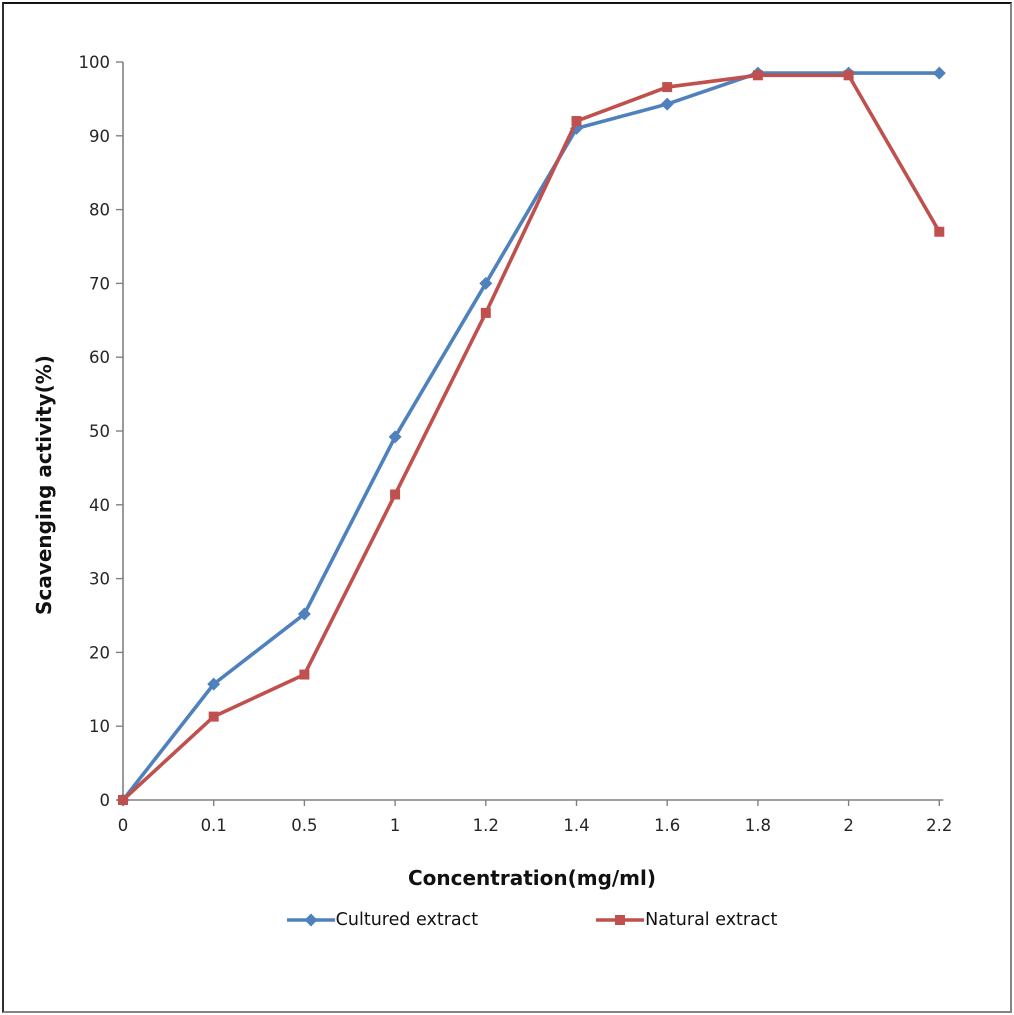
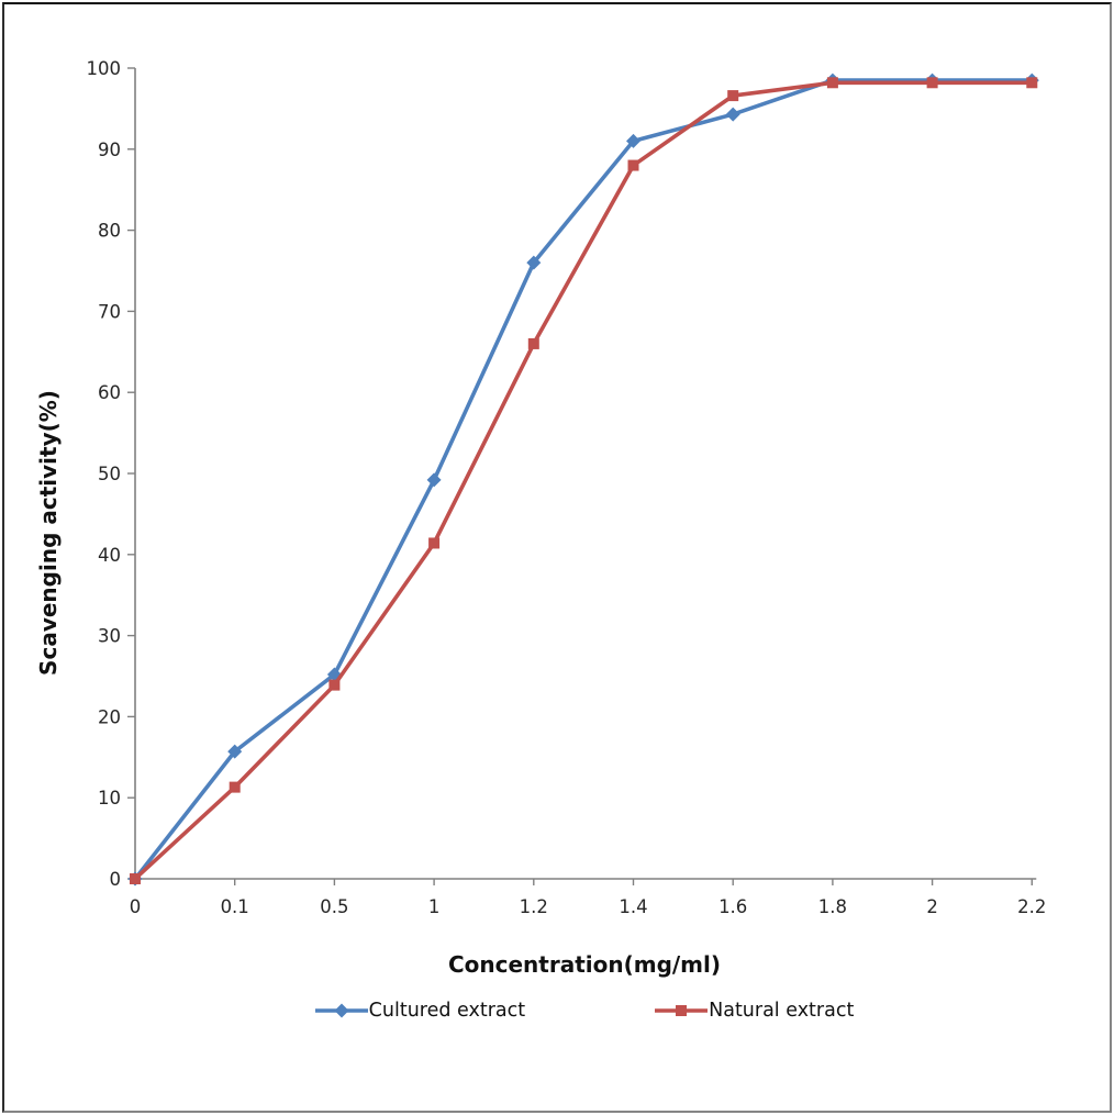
Natural extract/0.5: 17 -> 24
Cultured extract/1.2: 70 -> 76
Natural extract/1.4: 92 -> 88
Natural extract/2.2: 77 -> 98
